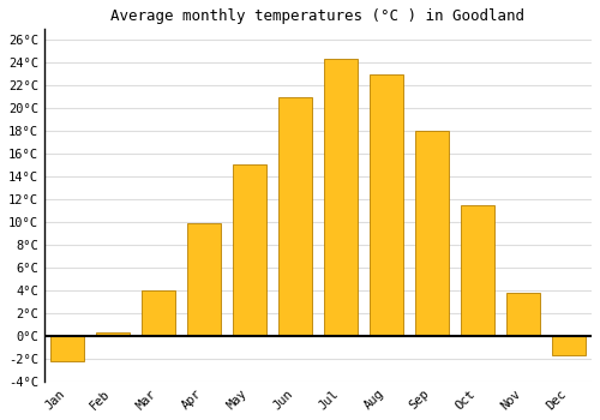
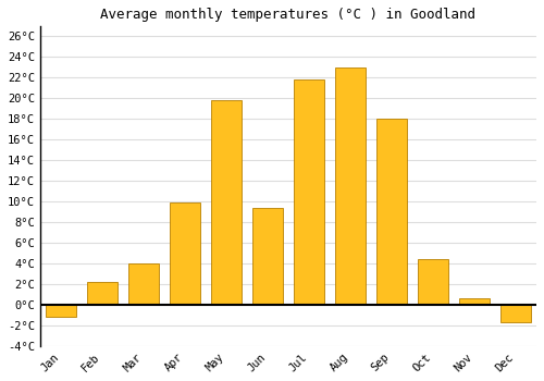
Jan: -2.2°C -> -1.2°C
Feb: 0.3°C -> 2.2°C
May: 15.1°C -> 19.8°C
Jun: 21.0°C -> 9.4°C
Jul: 24.4°C -> 21.8°C
Oct: 11.5°C -> 4.4°C
Nov: 3.8°C -> 0.6°C
